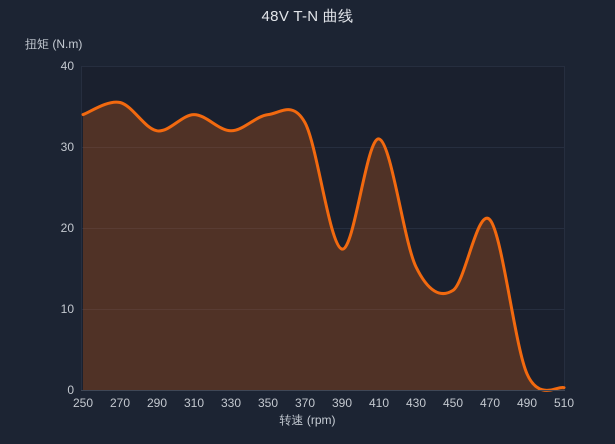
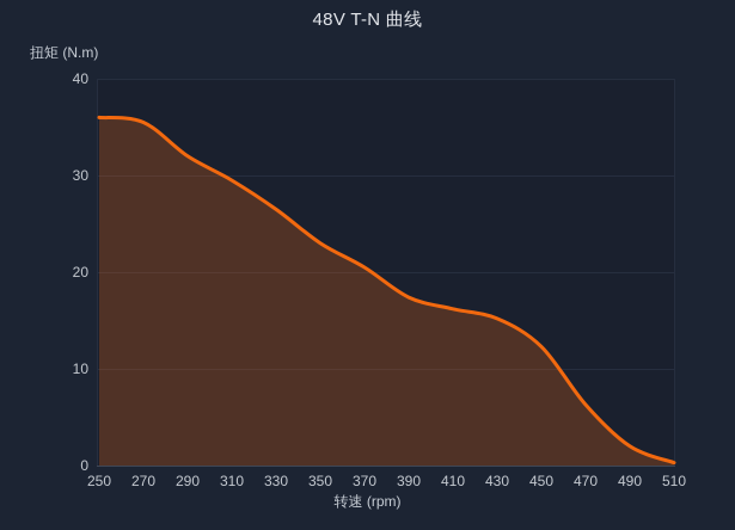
250: 34 -> 36
310: 34 -> 30
330: 32 -> 26
350: 34 -> 23
370: 33 -> 20
410: 31 -> 16
470: 21 -> 6
